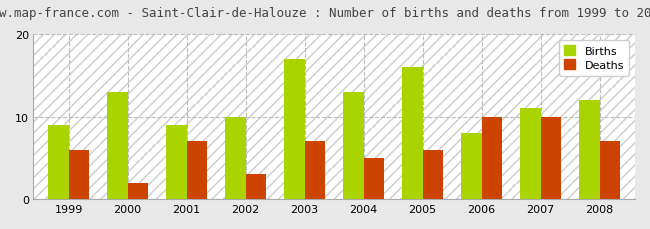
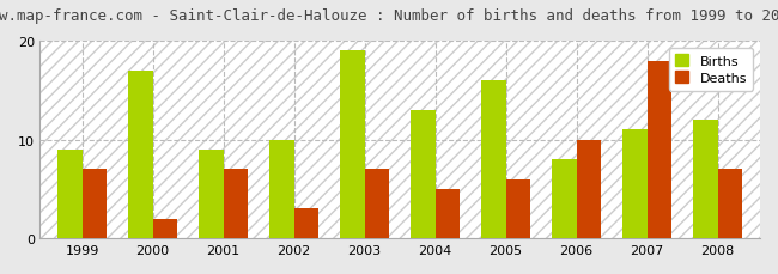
Deaths/1999: 6 -> 7
Births/2000: 13 -> 17
Births/2003: 17 -> 19
Deaths/2007: 10 -> 18
